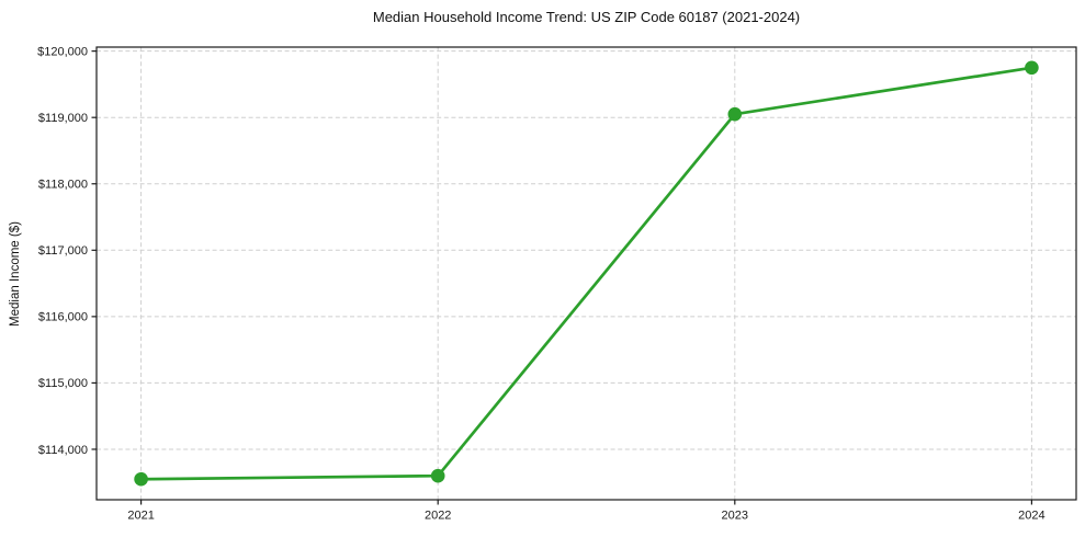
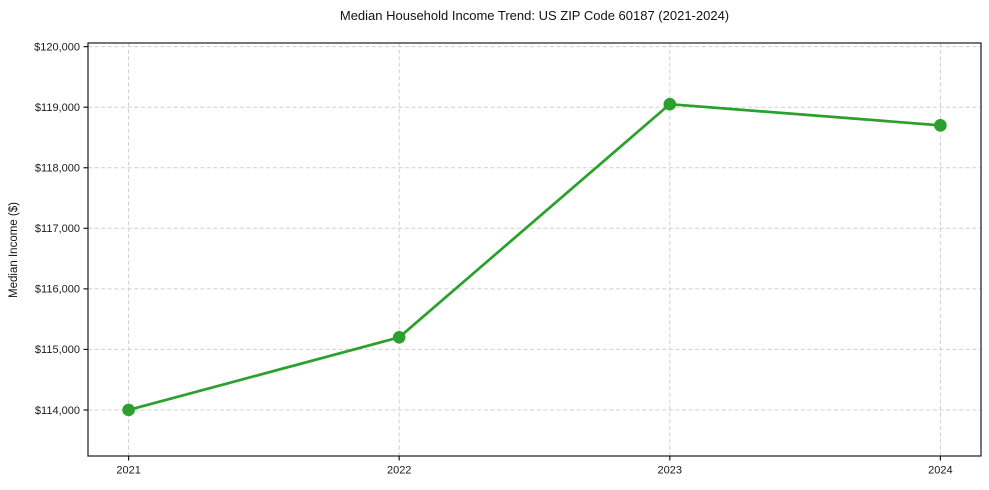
2021: $113600 -> $114000
2022: $113600 -> $115200
2024: $119800 -> $118700
